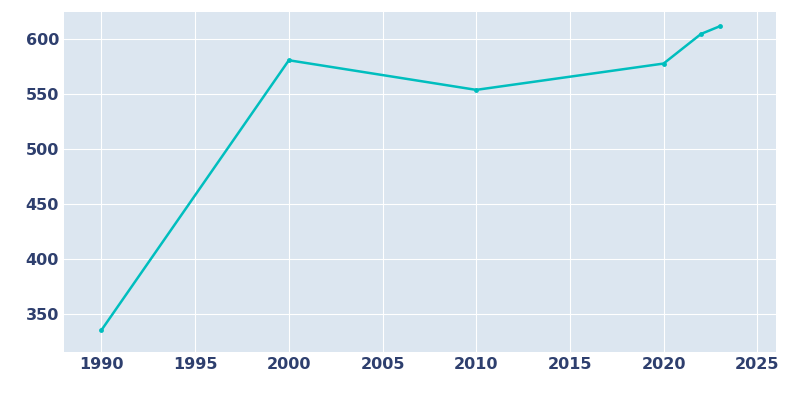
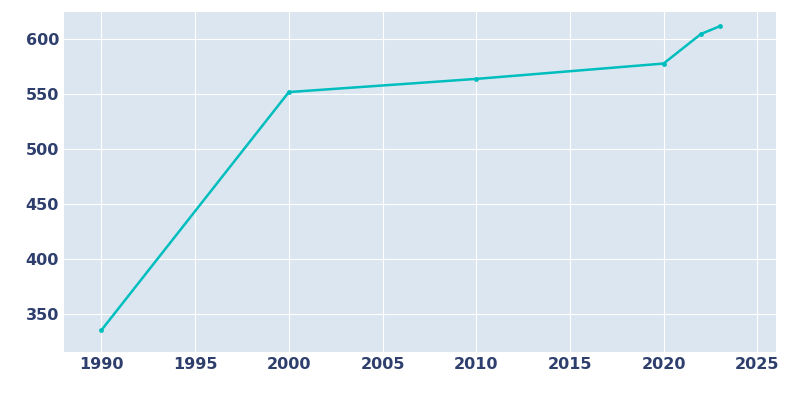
2000: 581 -> 552
2010: 554 -> 564
